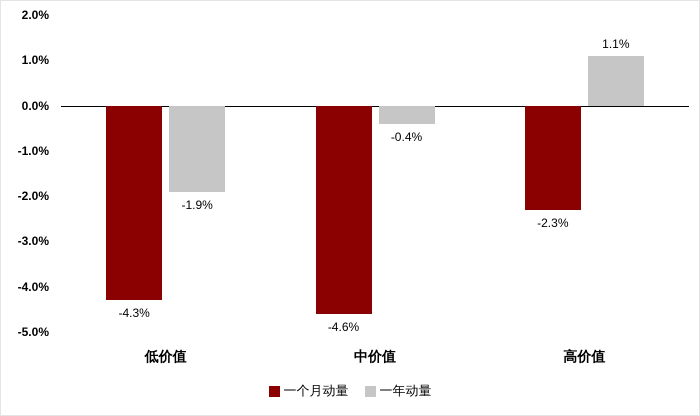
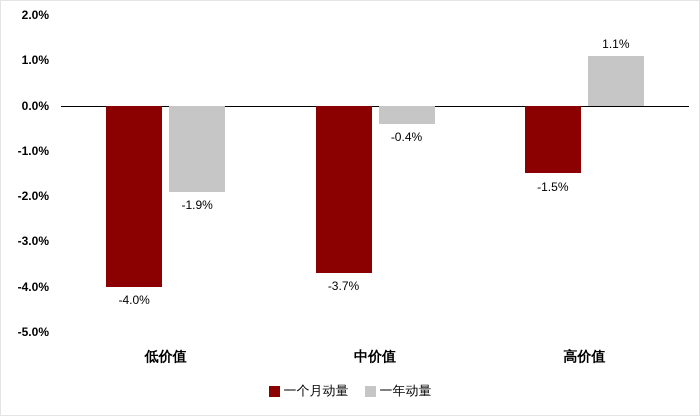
一个月动量/低价值: -4.3% -> -4.0%
一个月动量/中价值: -4.6% -> -3.7%
一个月动量/高价值: -2.3% -> -1.5%
